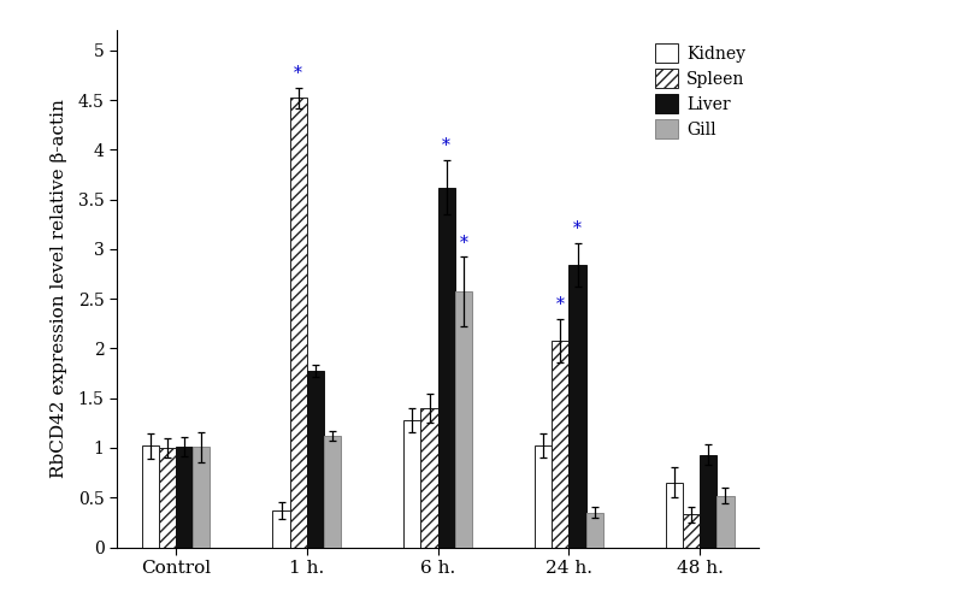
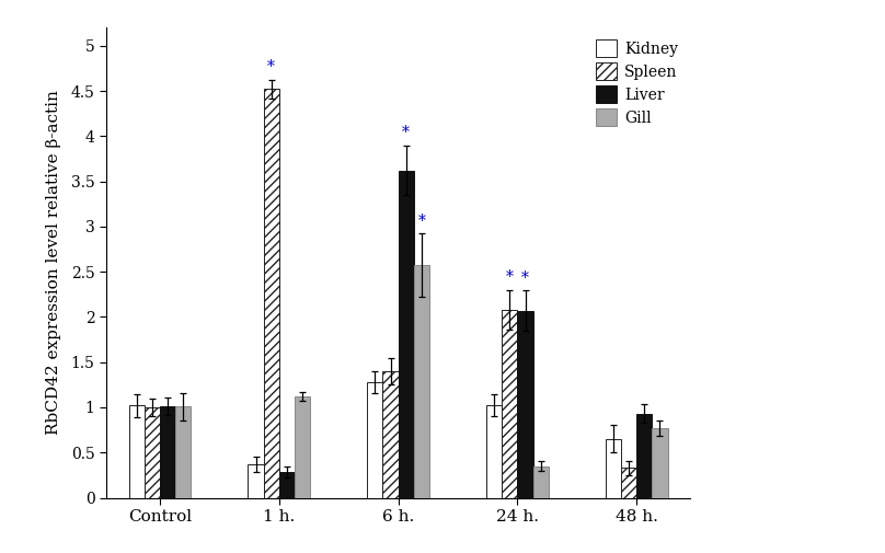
Liver/1 h.: 1.78 -> 0.28
Liver/24 h.: 2.84 -> 2.07
Gill/48 h.: 0.52 -> 0.77
